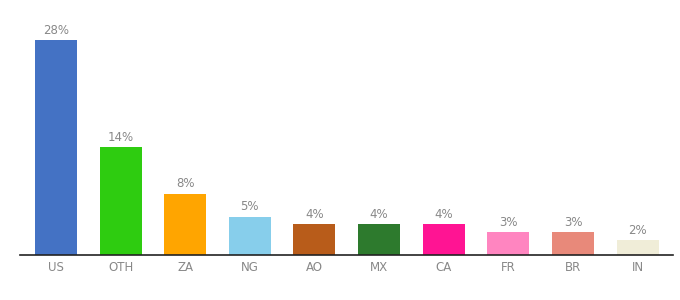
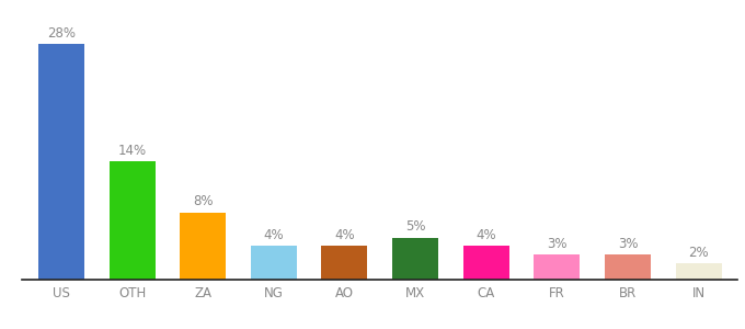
NG: 5% -> 4%
MX: 4% -> 5%
